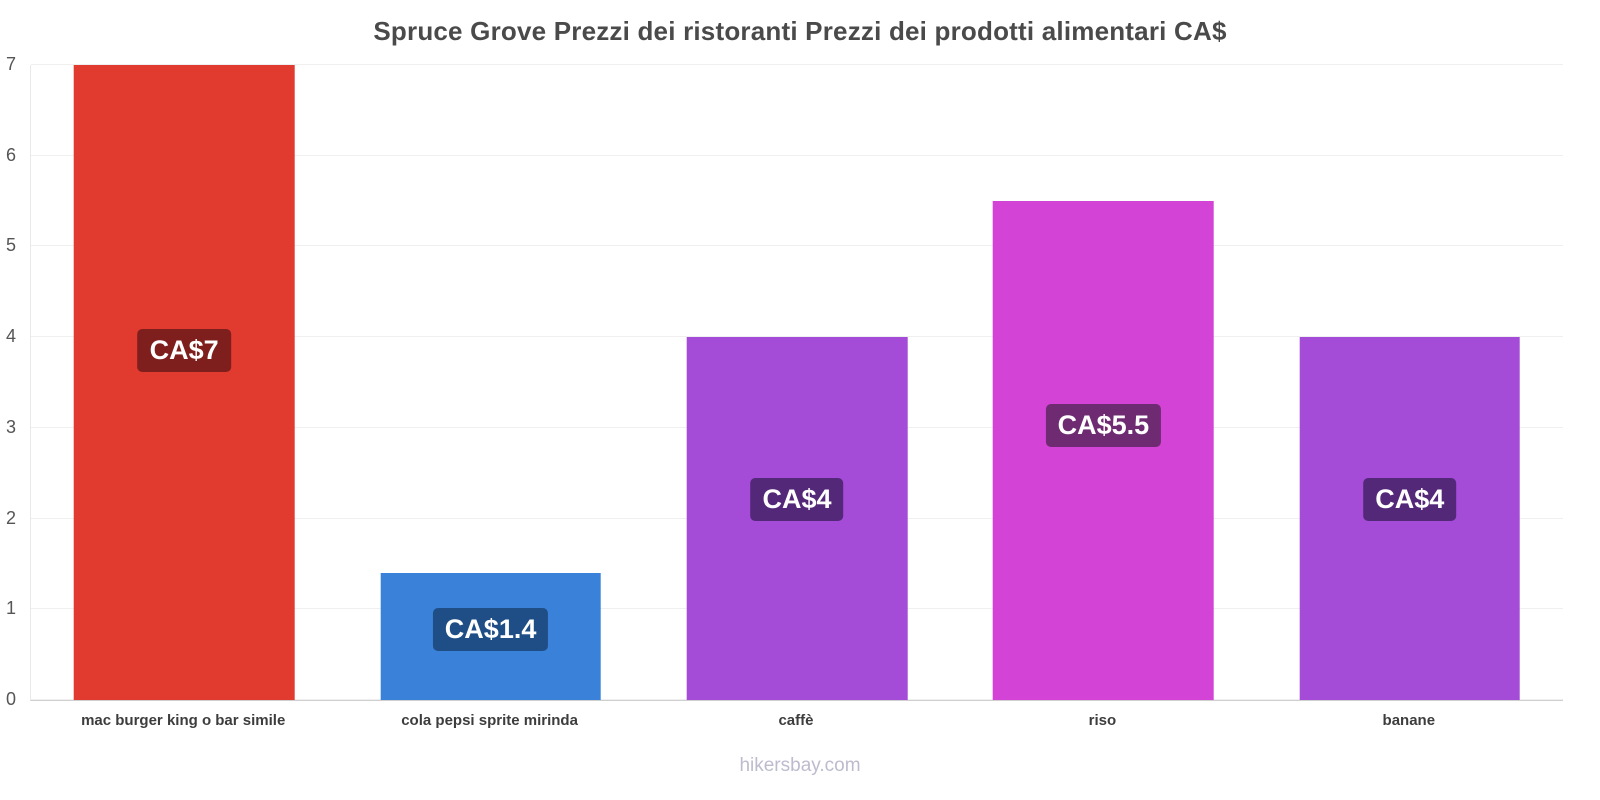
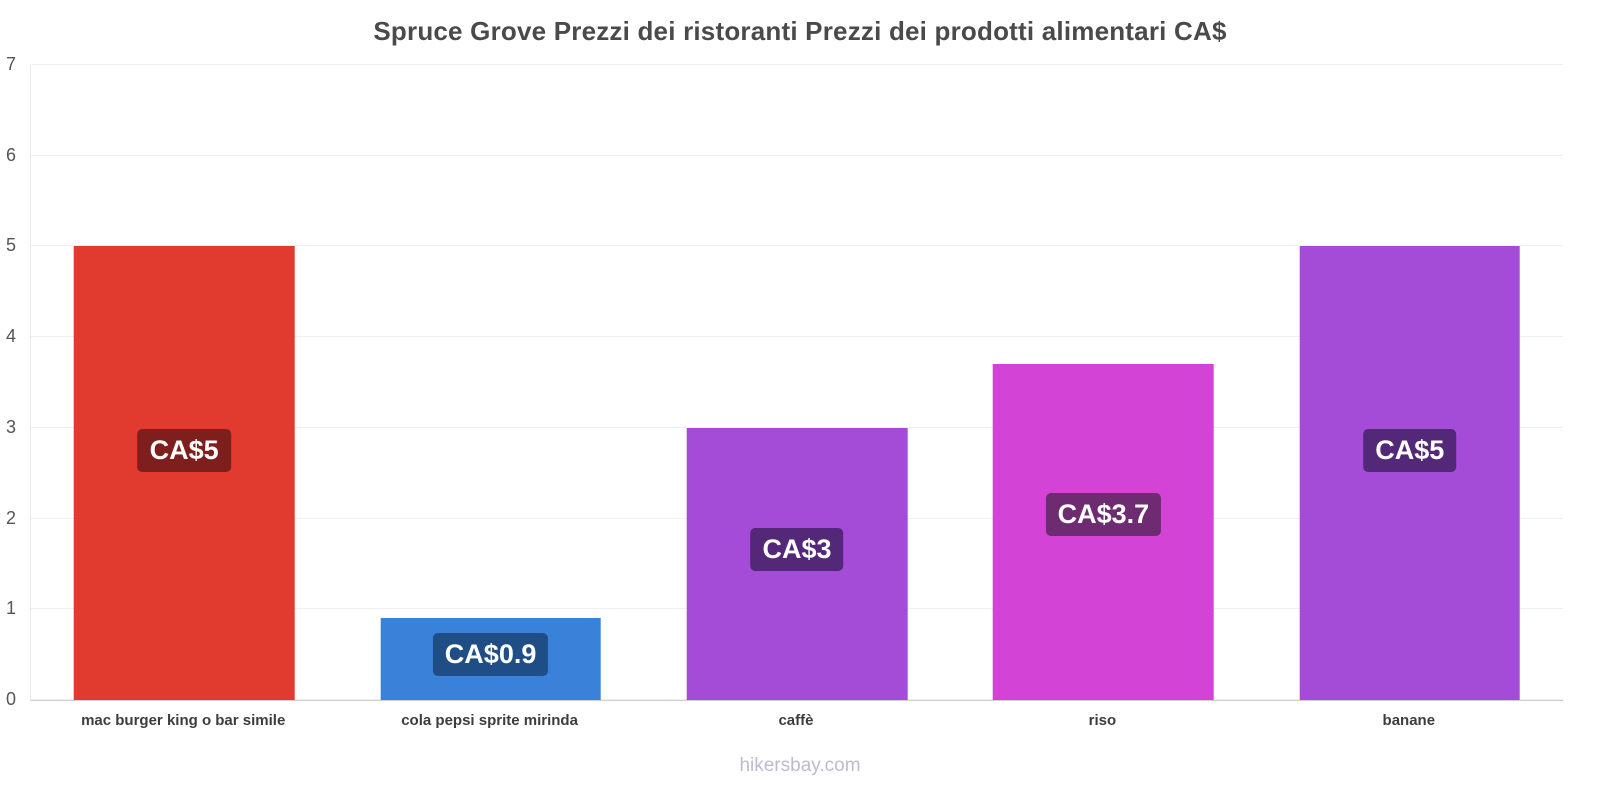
mac burger king o bar simile: 7 -> 5
cola pepsi sprite mirinda: 1.4 -> 0.9
caffè: 4 -> 3
riso: 5.5 -> 3.7
banane: 4 -> 5
